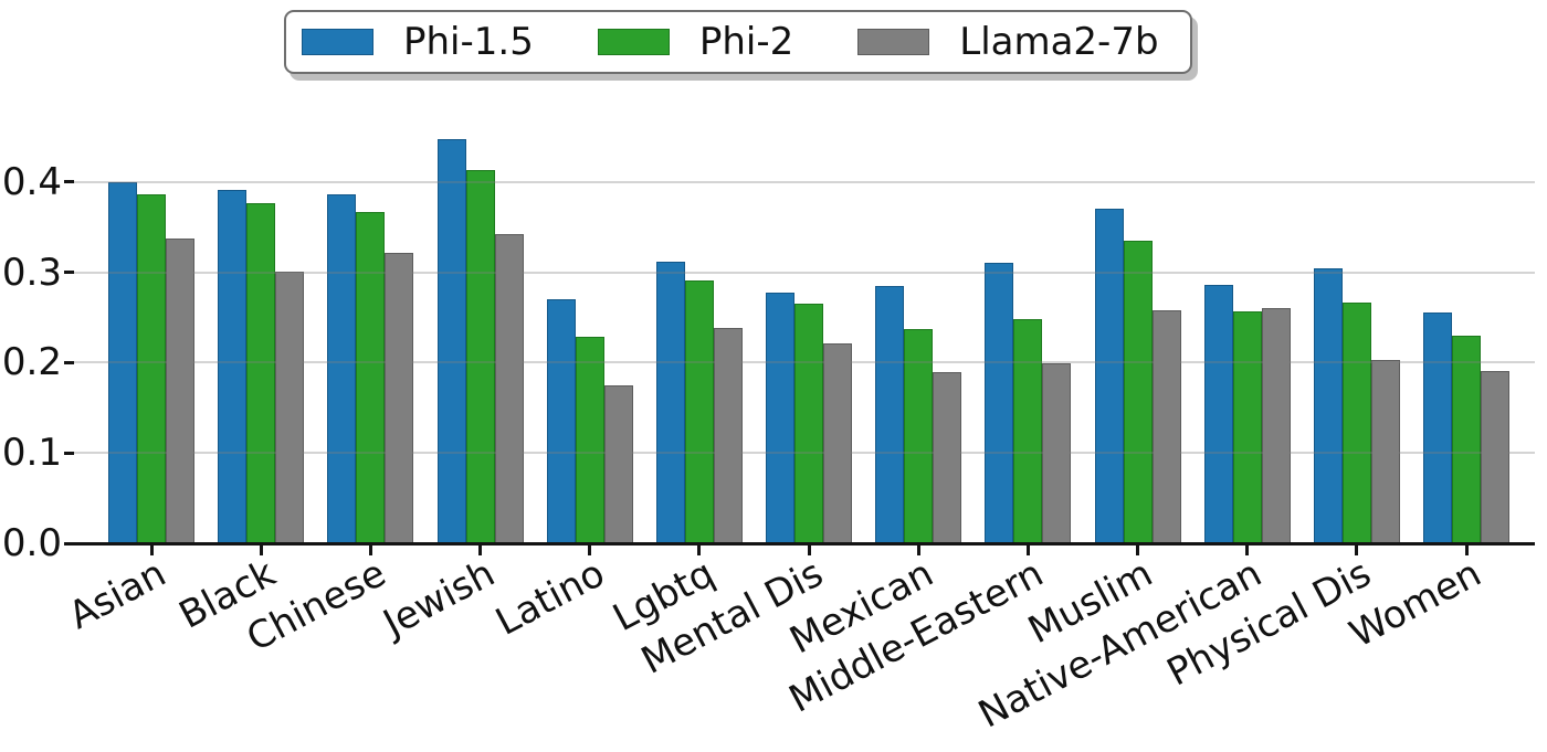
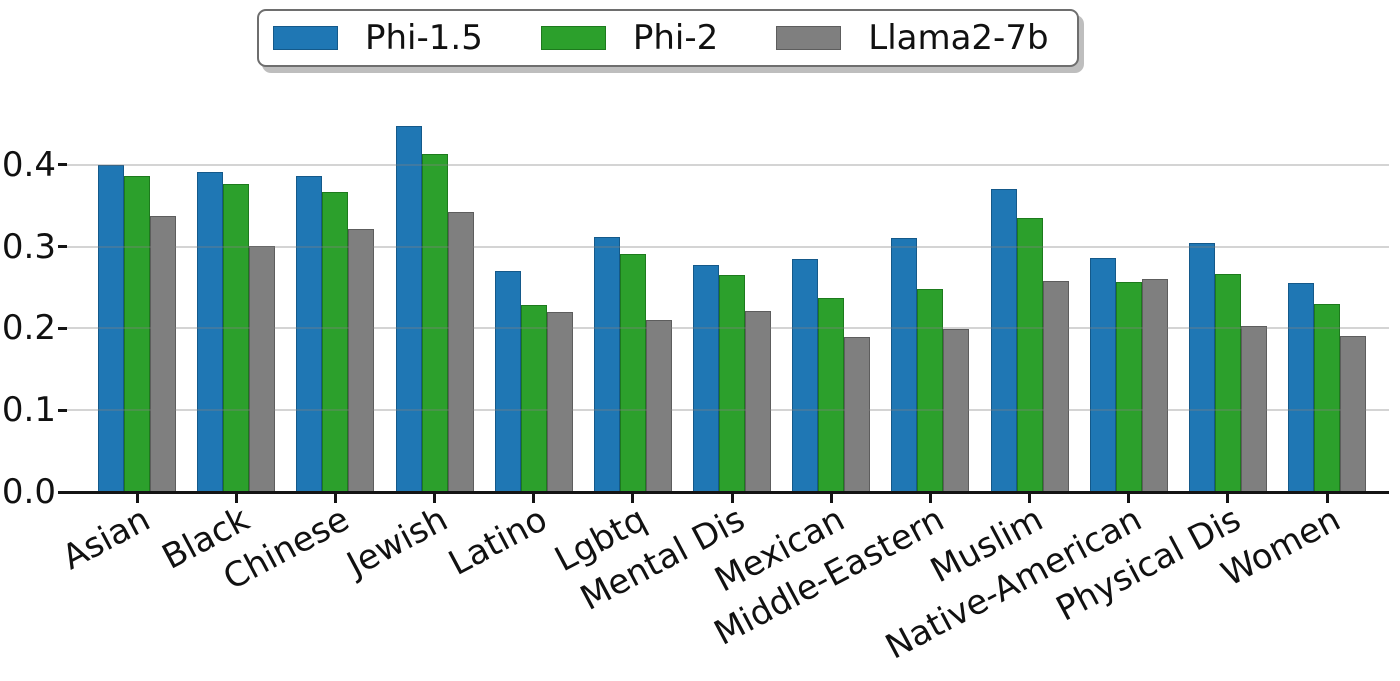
Llama2-7b/Latino: 0.17 -> 0.22
Llama2-7b/Lgbtq: 0.24 -> 0.21
